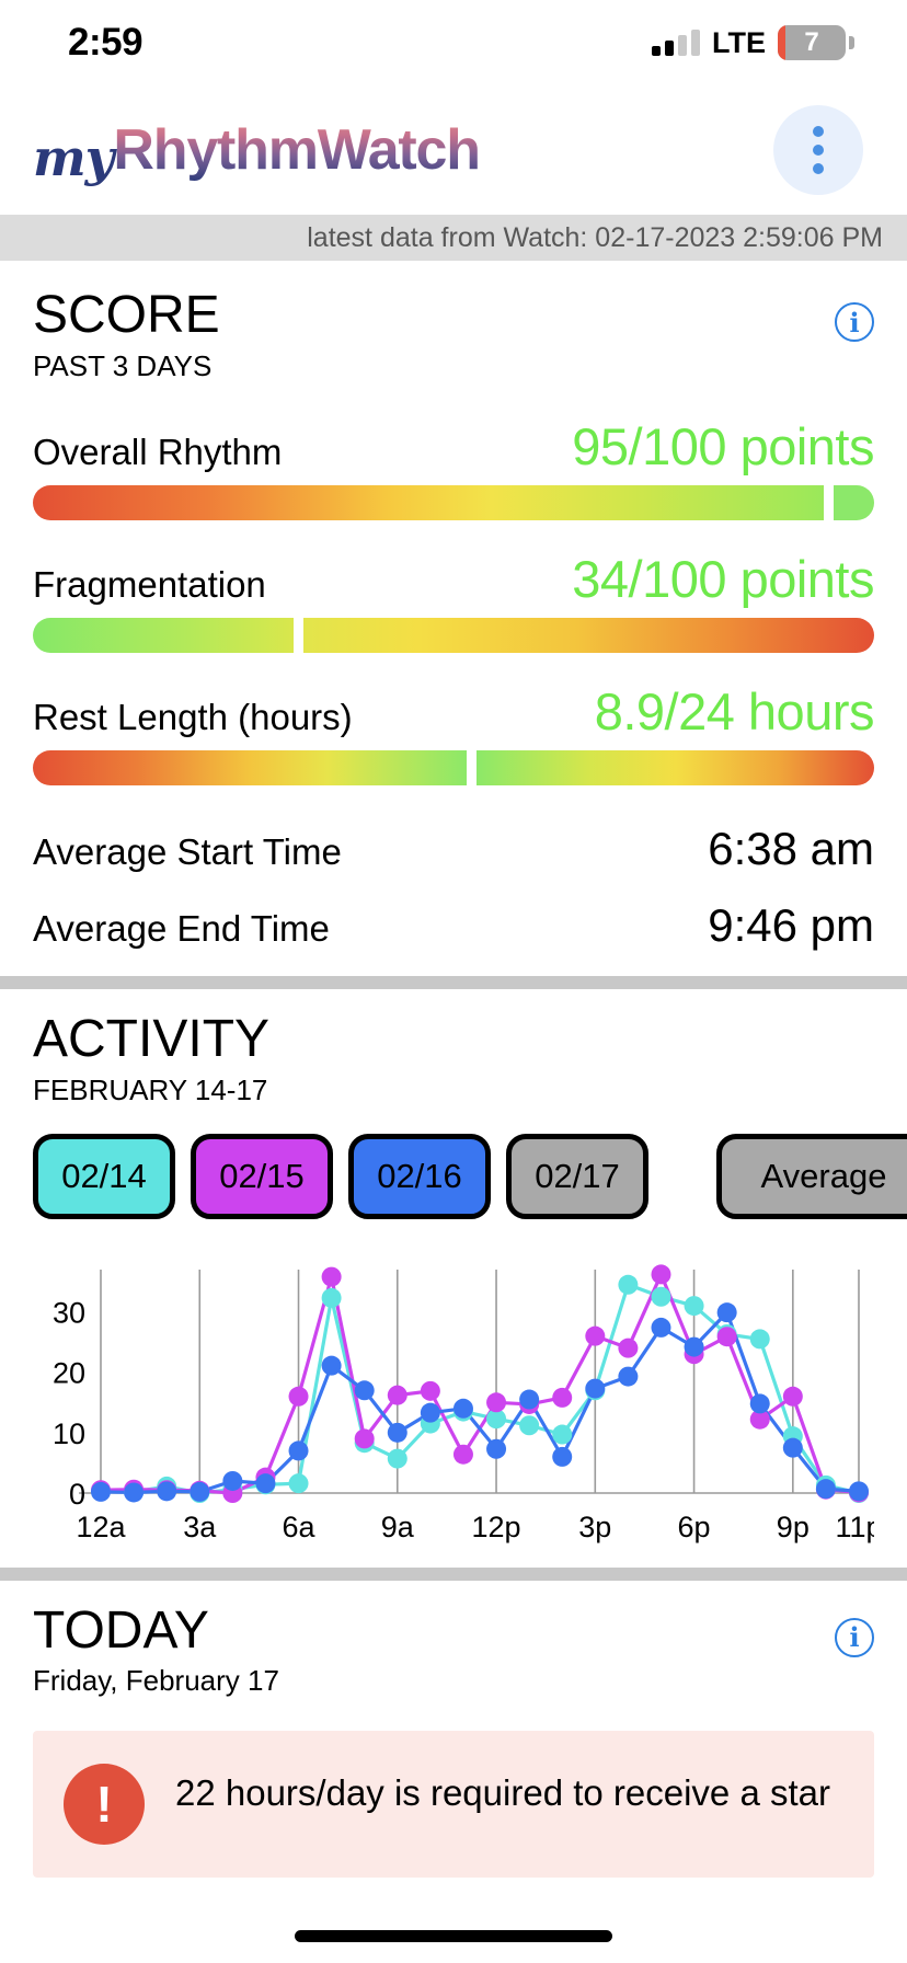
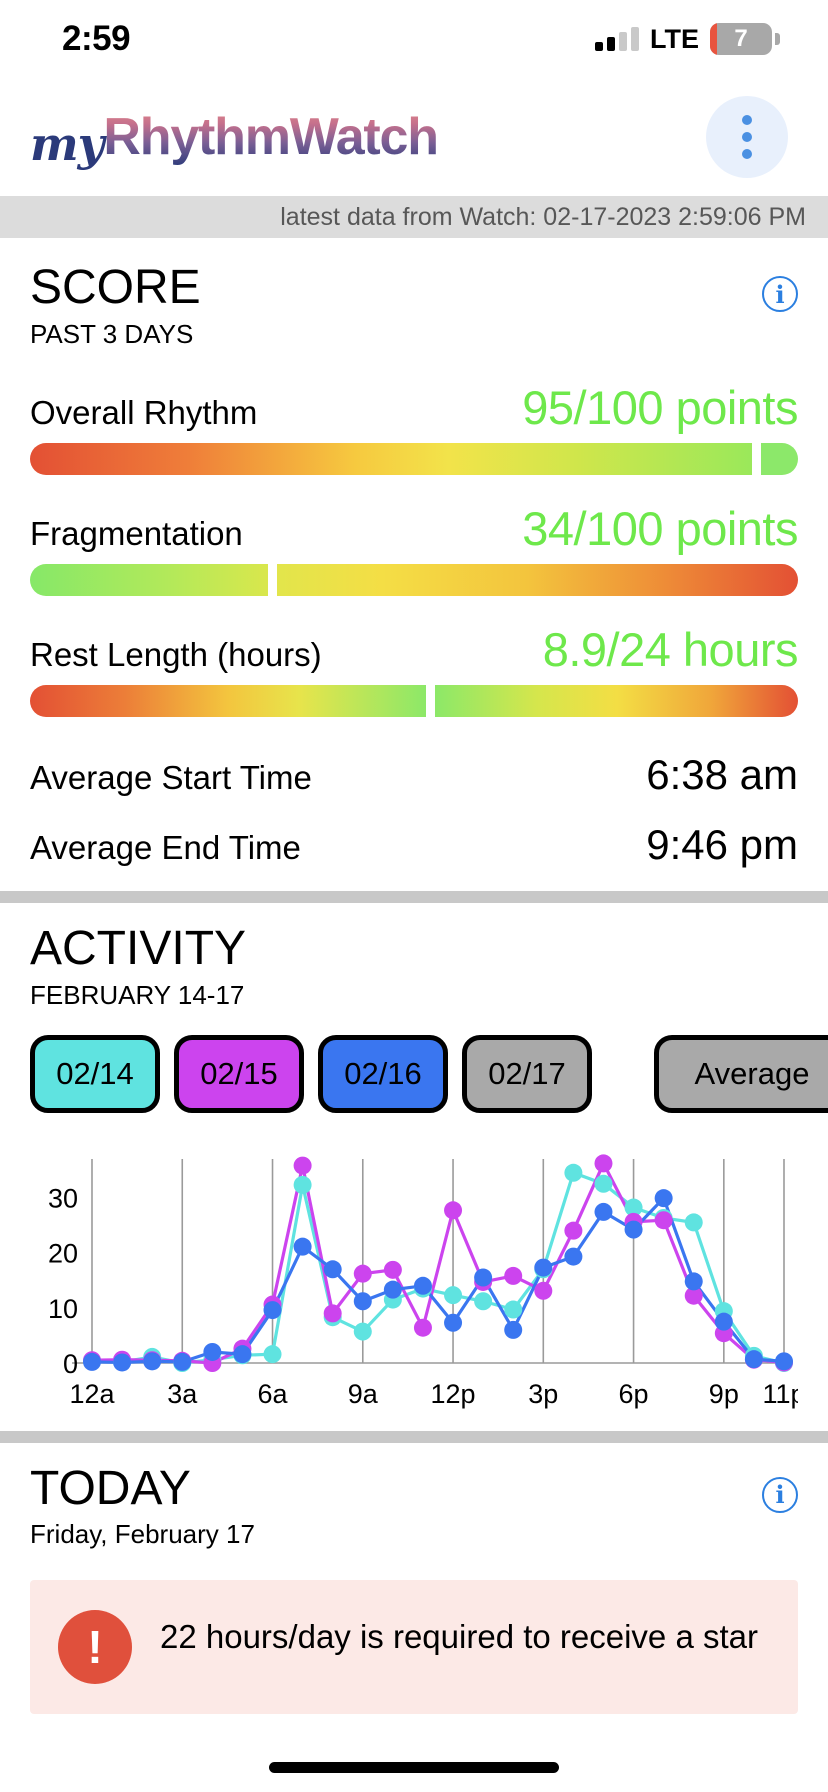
02/15/6a: 16 -> 11
02/16/6a: 7 -> 10
02/16/9a: 10 -> 11
02/15/12p: 15 -> 28
02/15/3p: 26 -> 13
02/14/6p: 31 -> 28
02/15/6p: 23 -> 26
02/15/9p: 16 -> 5
